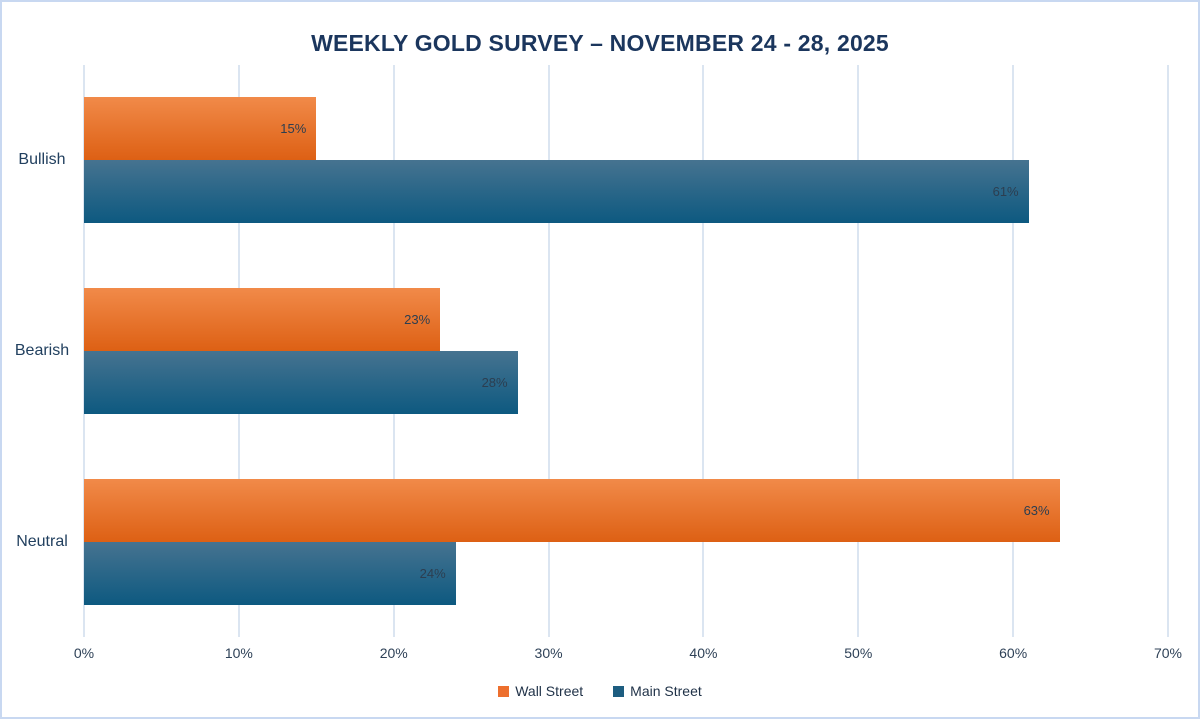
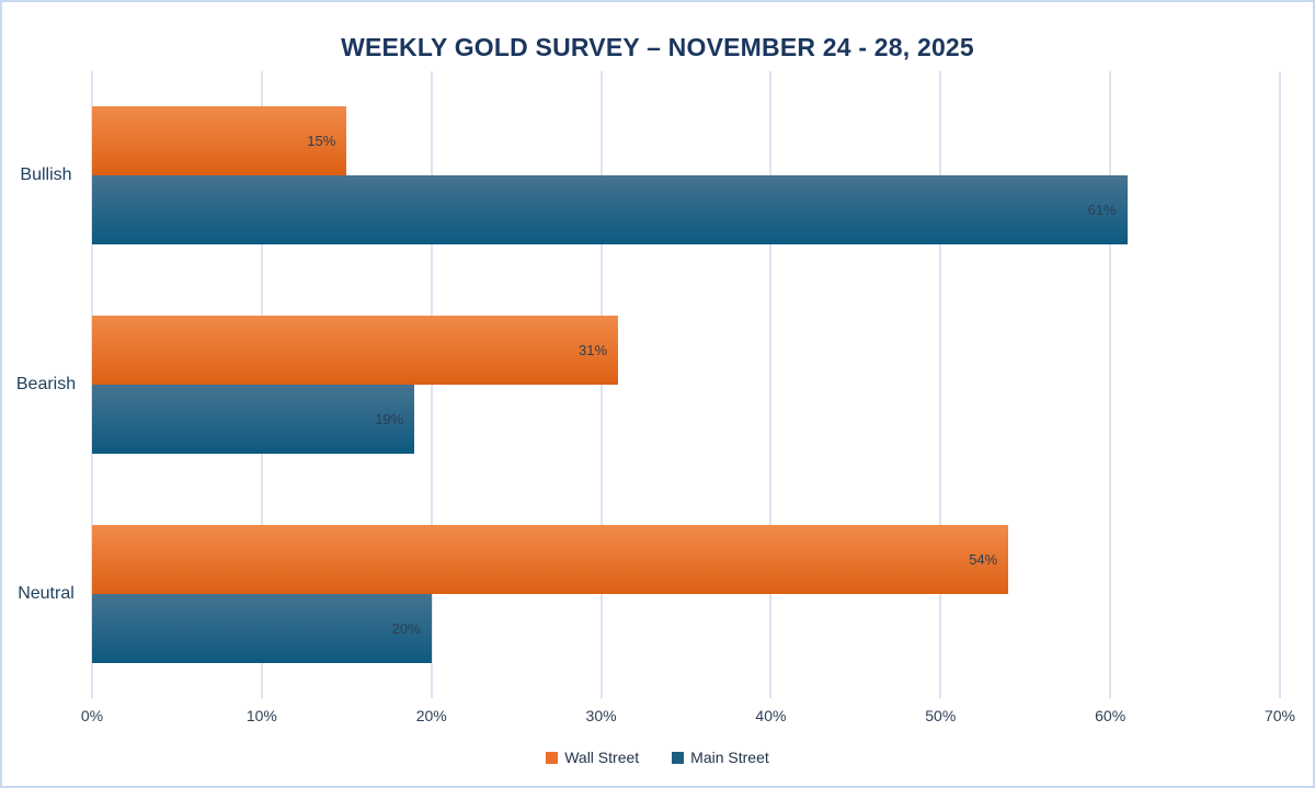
Wall Street/Bearish: 23% -> 31%
Main Street/Bearish: 28% -> 19%
Wall Street/Neutral: 63% -> 54%
Main Street/Neutral: 24% -> 20%
